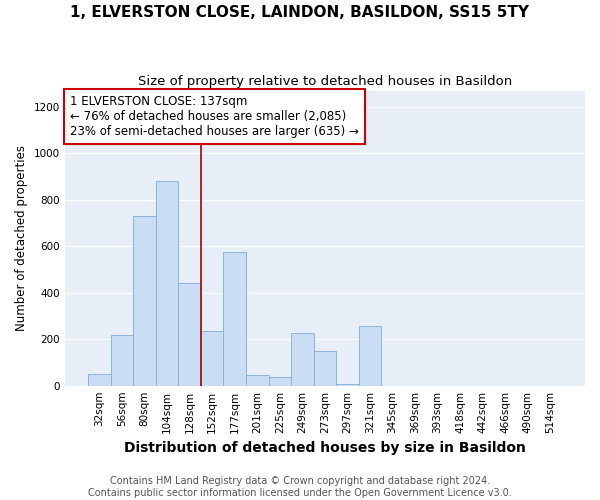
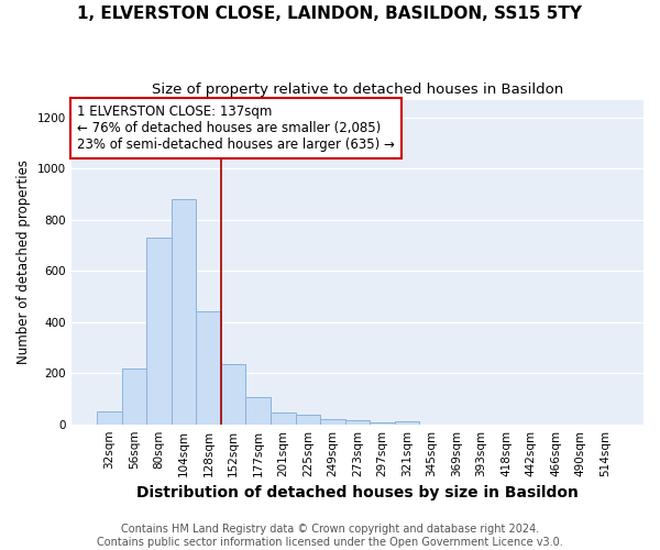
177sqm: 575 -> 105
249sqm: 225 -> 20
273sqm: 150 -> 15
321sqm: 255 -> 10
